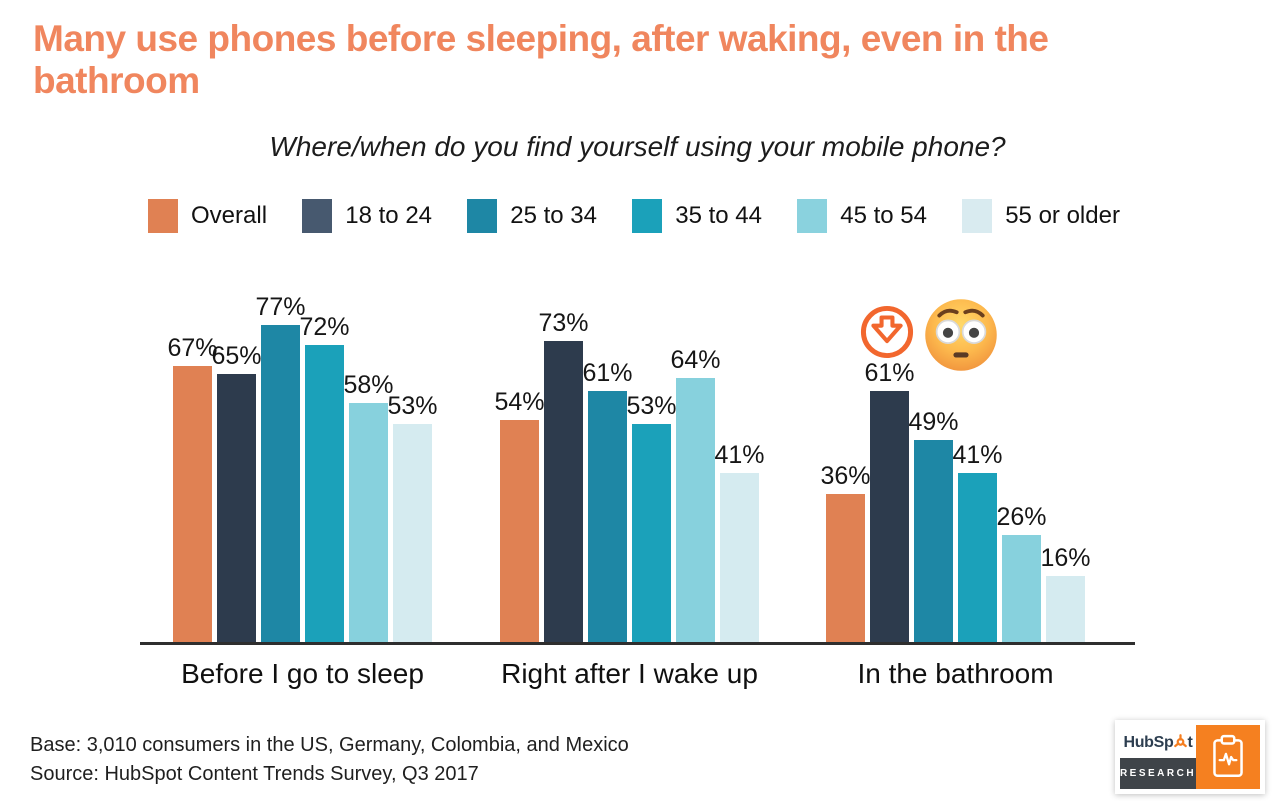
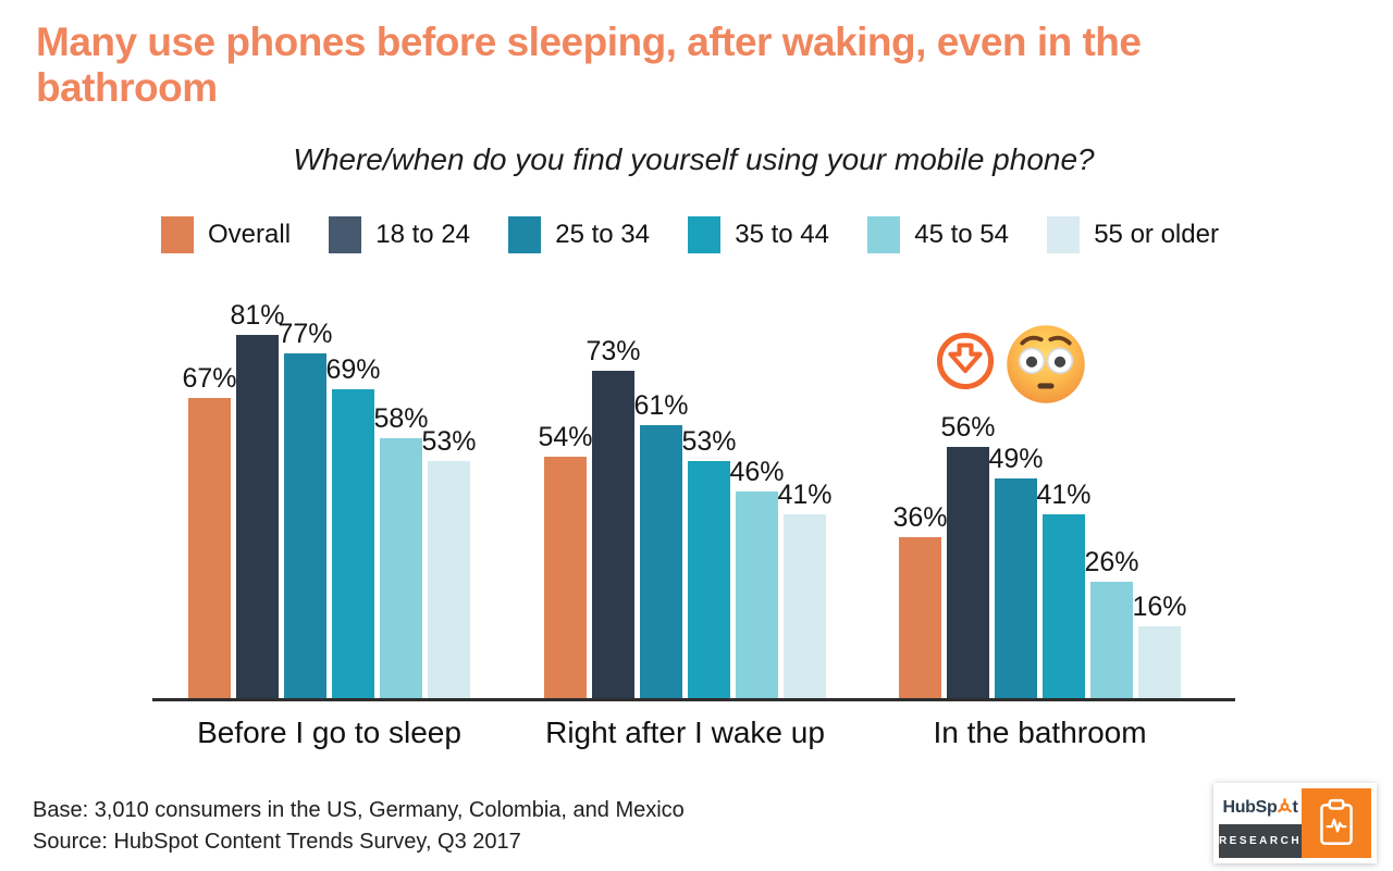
18 to 24/Before I go to sleep: 65% -> 81%
35 to 44/Before I go to sleep: 72% -> 69%
45 to 54/Right after I wake up: 64% -> 46%
18 to 24/In the bathroom: 61% -> 56%
